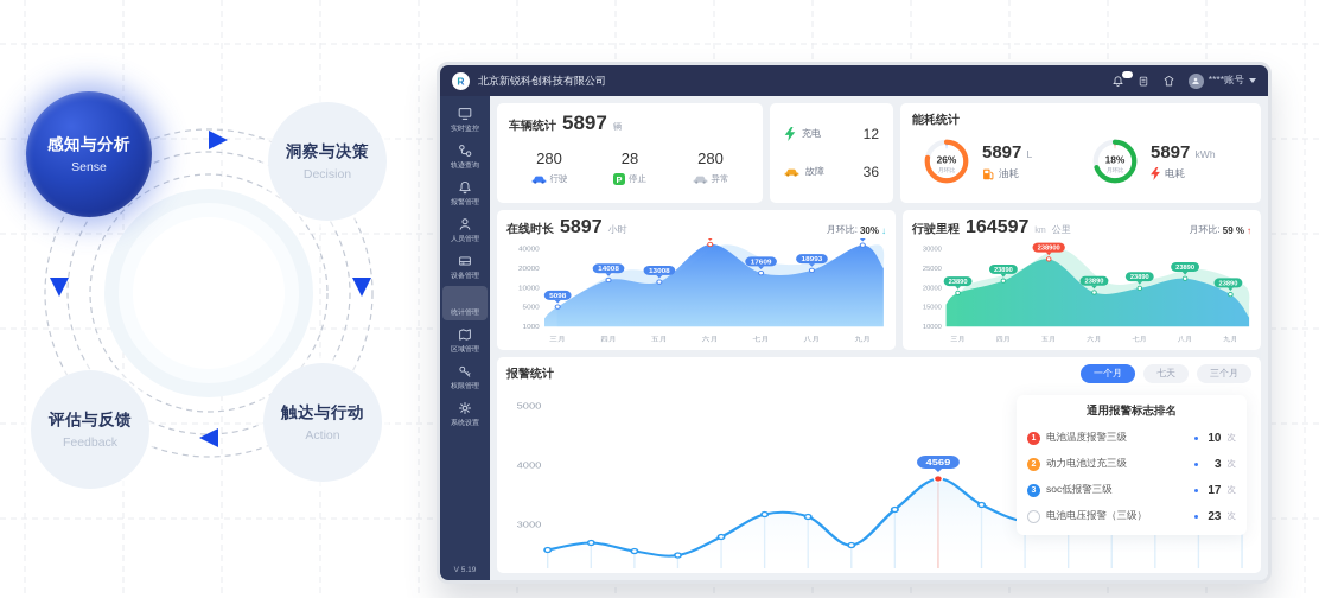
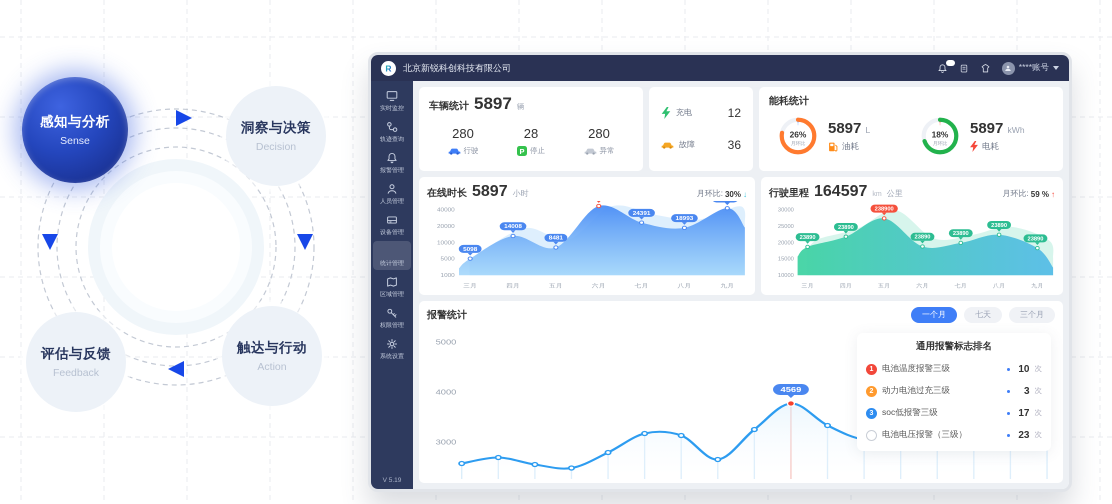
在线时长/五月: 13008 -> 8481
在线时长/七月: 17609 -> 24391
在线时长/九月: 43933 -> 42021
